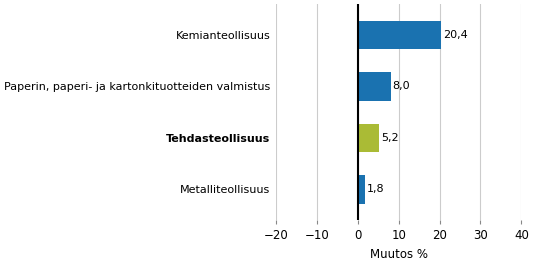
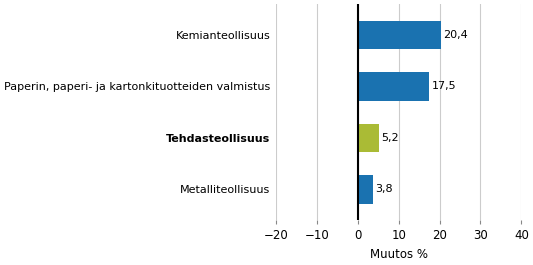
Paperin, paperi- ja kartonkituotteiden valmistus: 8,0 -> 17,5
Metalliteollisuus: 1,8 -> 3,8
